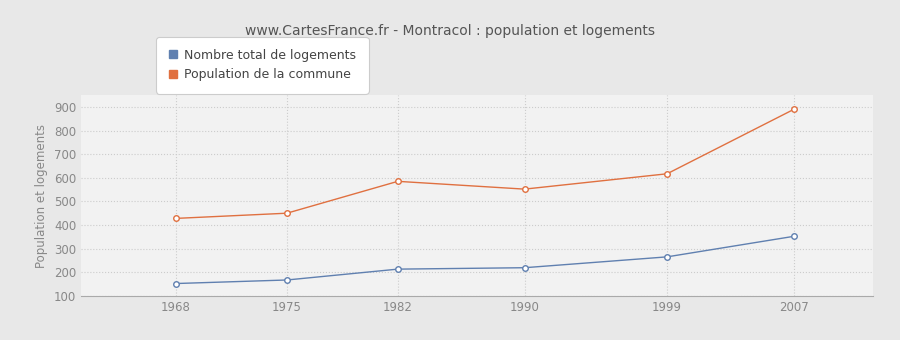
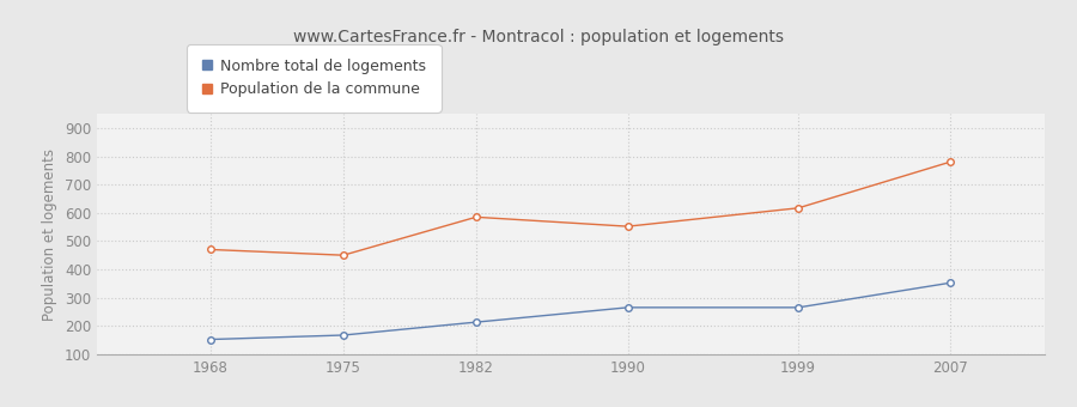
Population de la commune/1968: 428 -> 470
Nombre total de logements/1990: 219 -> 265
Population de la commune/2007: 890 -> 780
